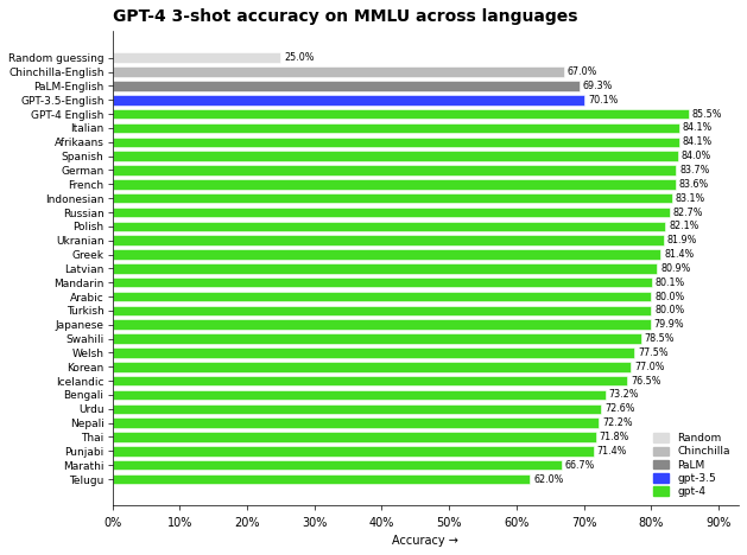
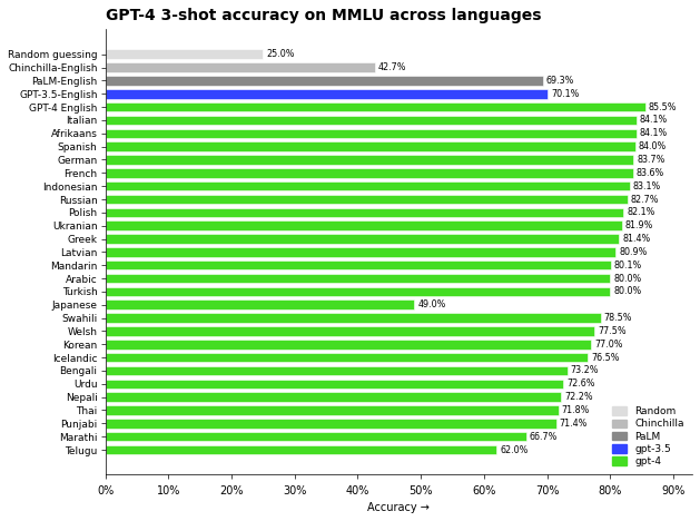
Chinchilla-English: 67.0% -> 42.7%
Japanese: 79.9% -> 49.0%
